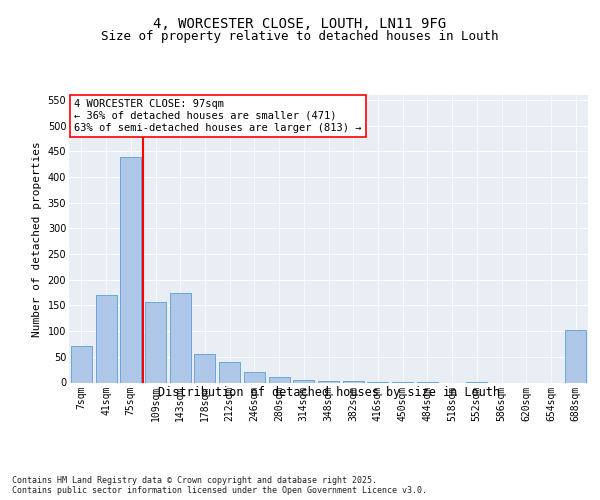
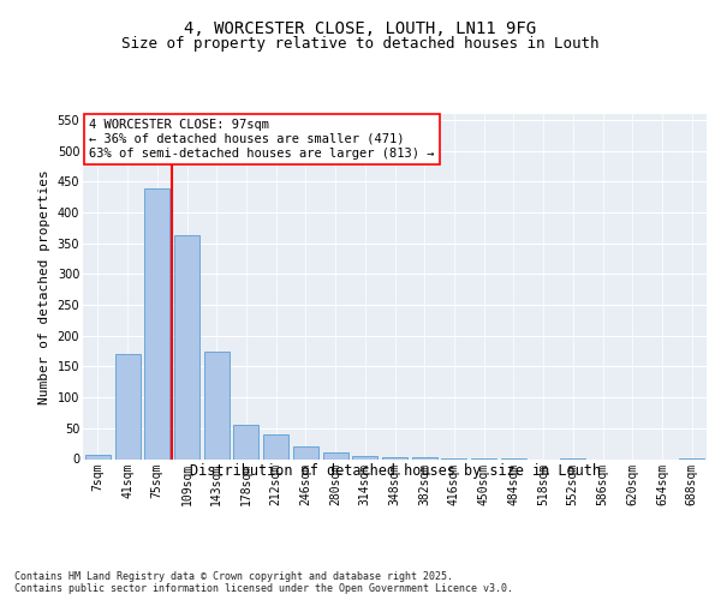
7sqm: 72 -> 7
109sqm: 156 -> 363
688sqm: 102 -> 1
